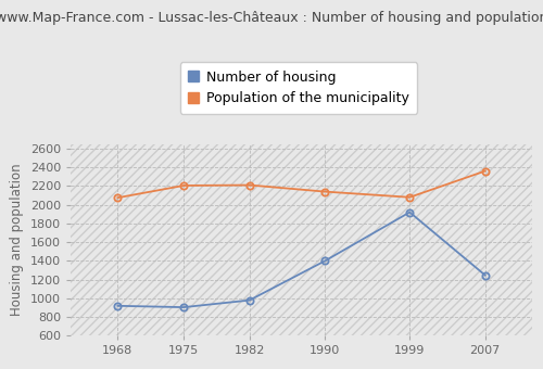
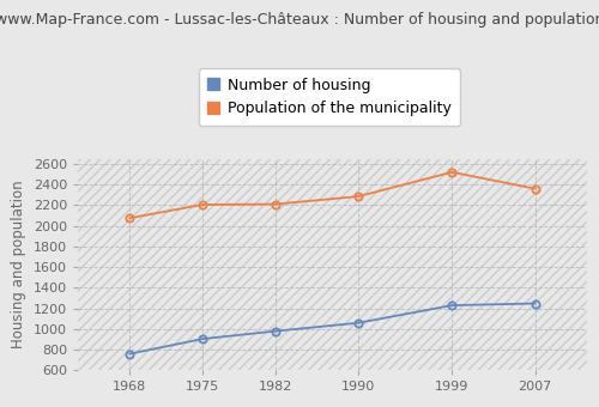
Number of housing/1968: 920 -> 760
Number of housing/1990: 1400 -> 1060
Population of the municipality/1990: 2140 -> 2280
Number of housing/1999: 1920 -> 1230
Population of the municipality/1999: 2080 -> 2520
